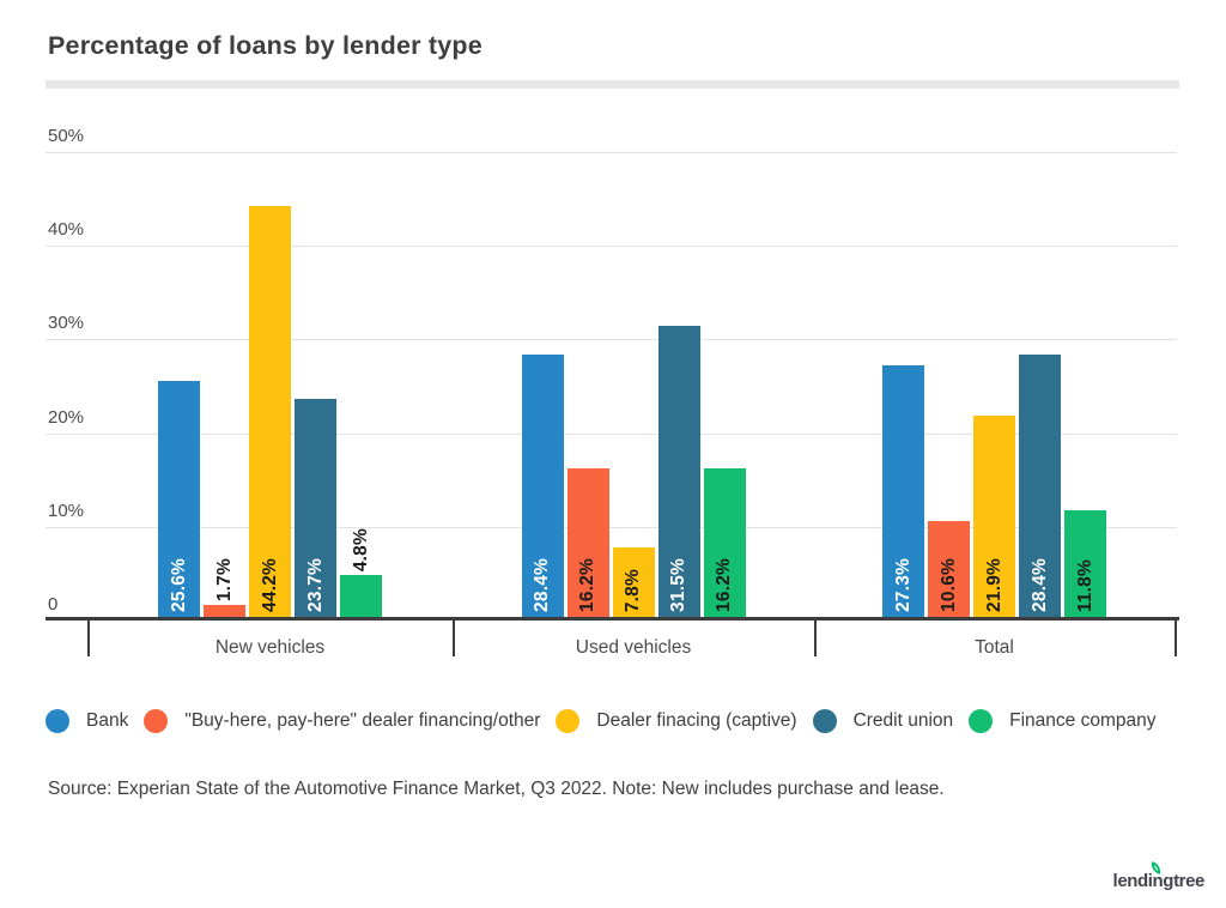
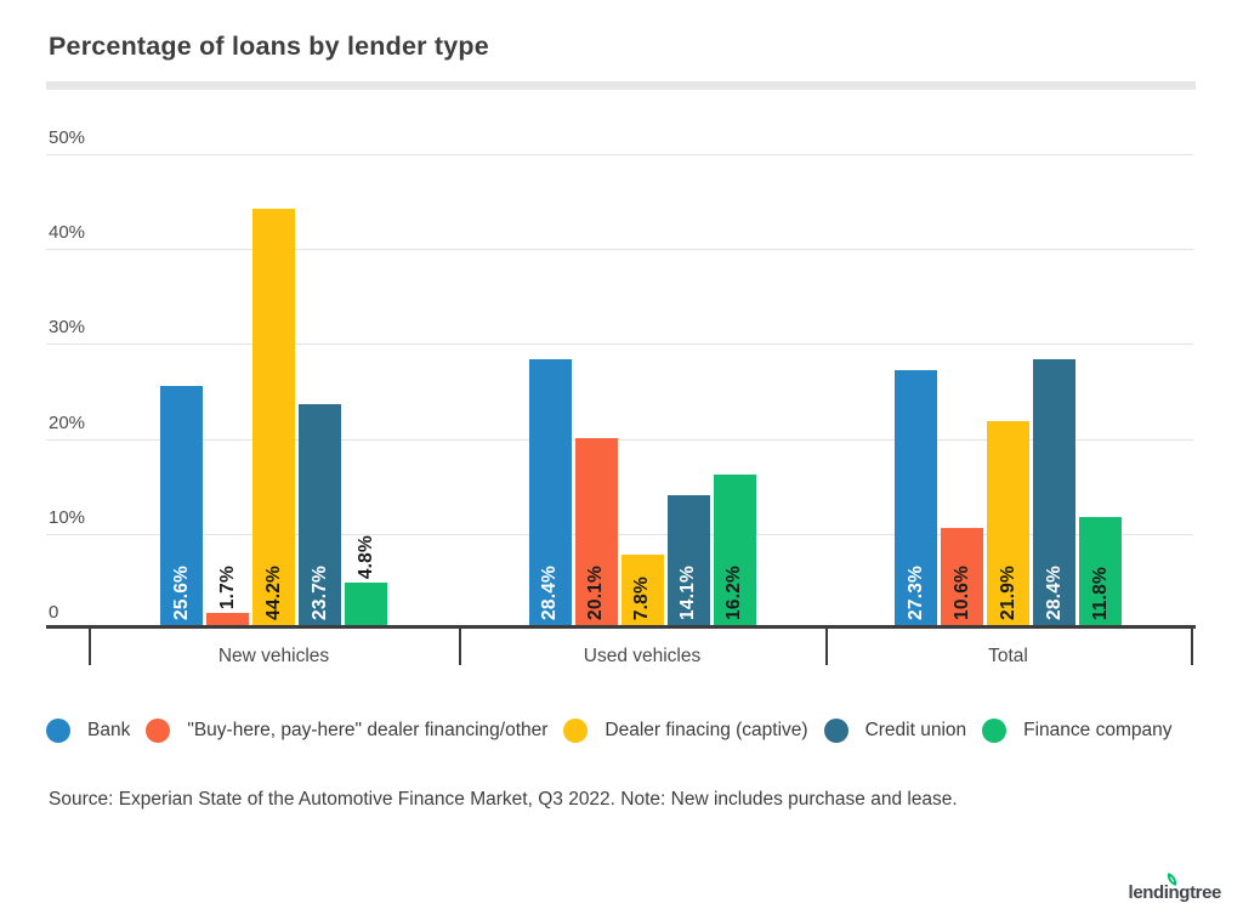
"Buy-here, pay-here" dealer financing/other/Used vehicles: 16.2% -> 20.1%
Credit union/Used vehicles: 31.5% -> 14.1%
